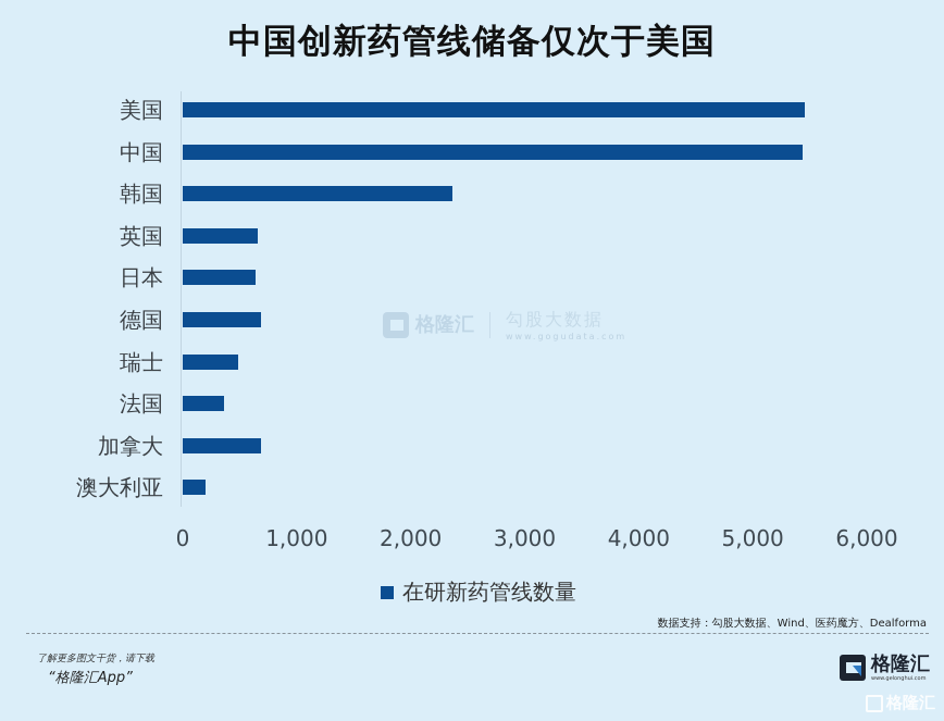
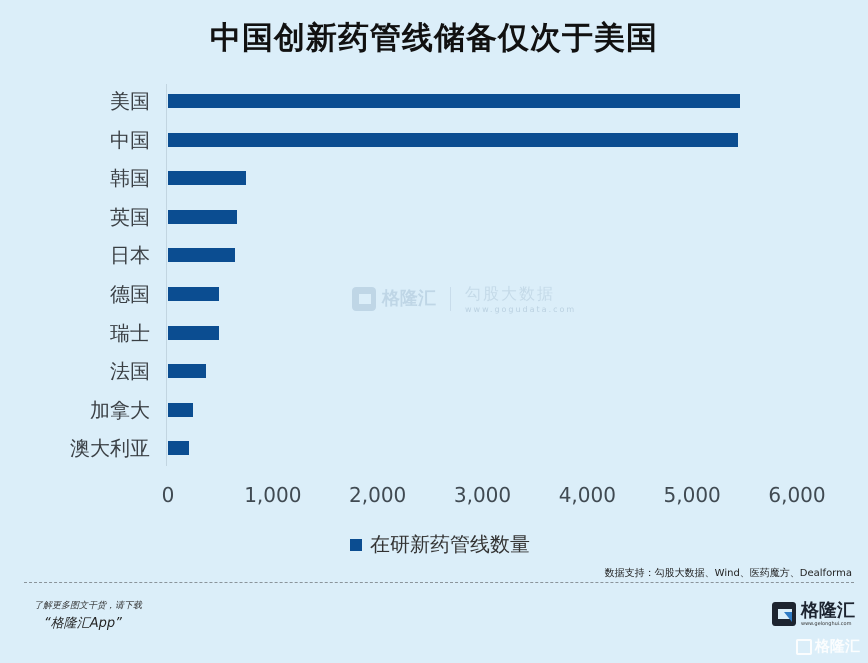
韩国: 2370 -> 740
德国: 690 -> 490
加拿大: 690 -> 240
